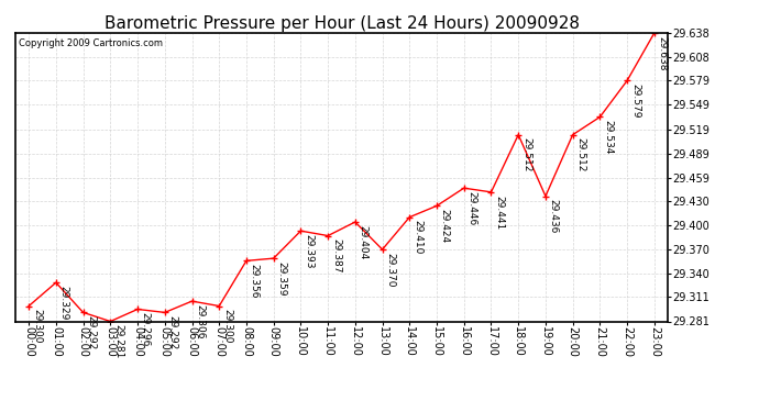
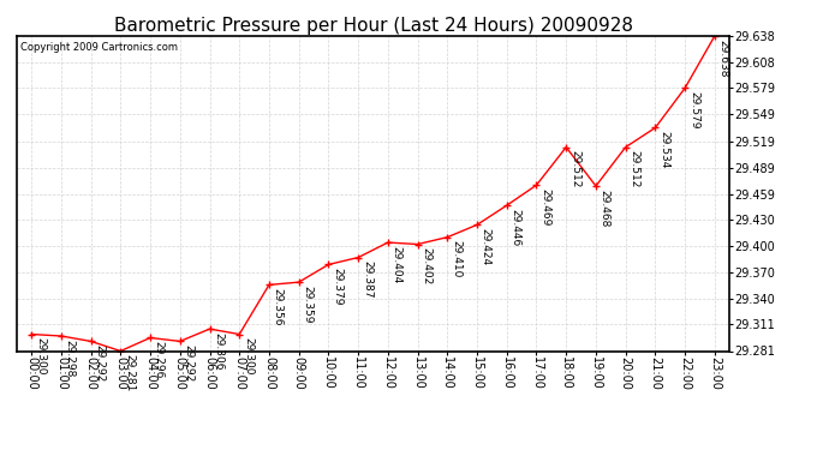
01:00: 29.329 -> 29.298
10:00: 29.393 -> 29.379
13:00: 29.370 -> 29.402
17:00: 29.441 -> 29.469
19:00: 29.436 -> 29.468
